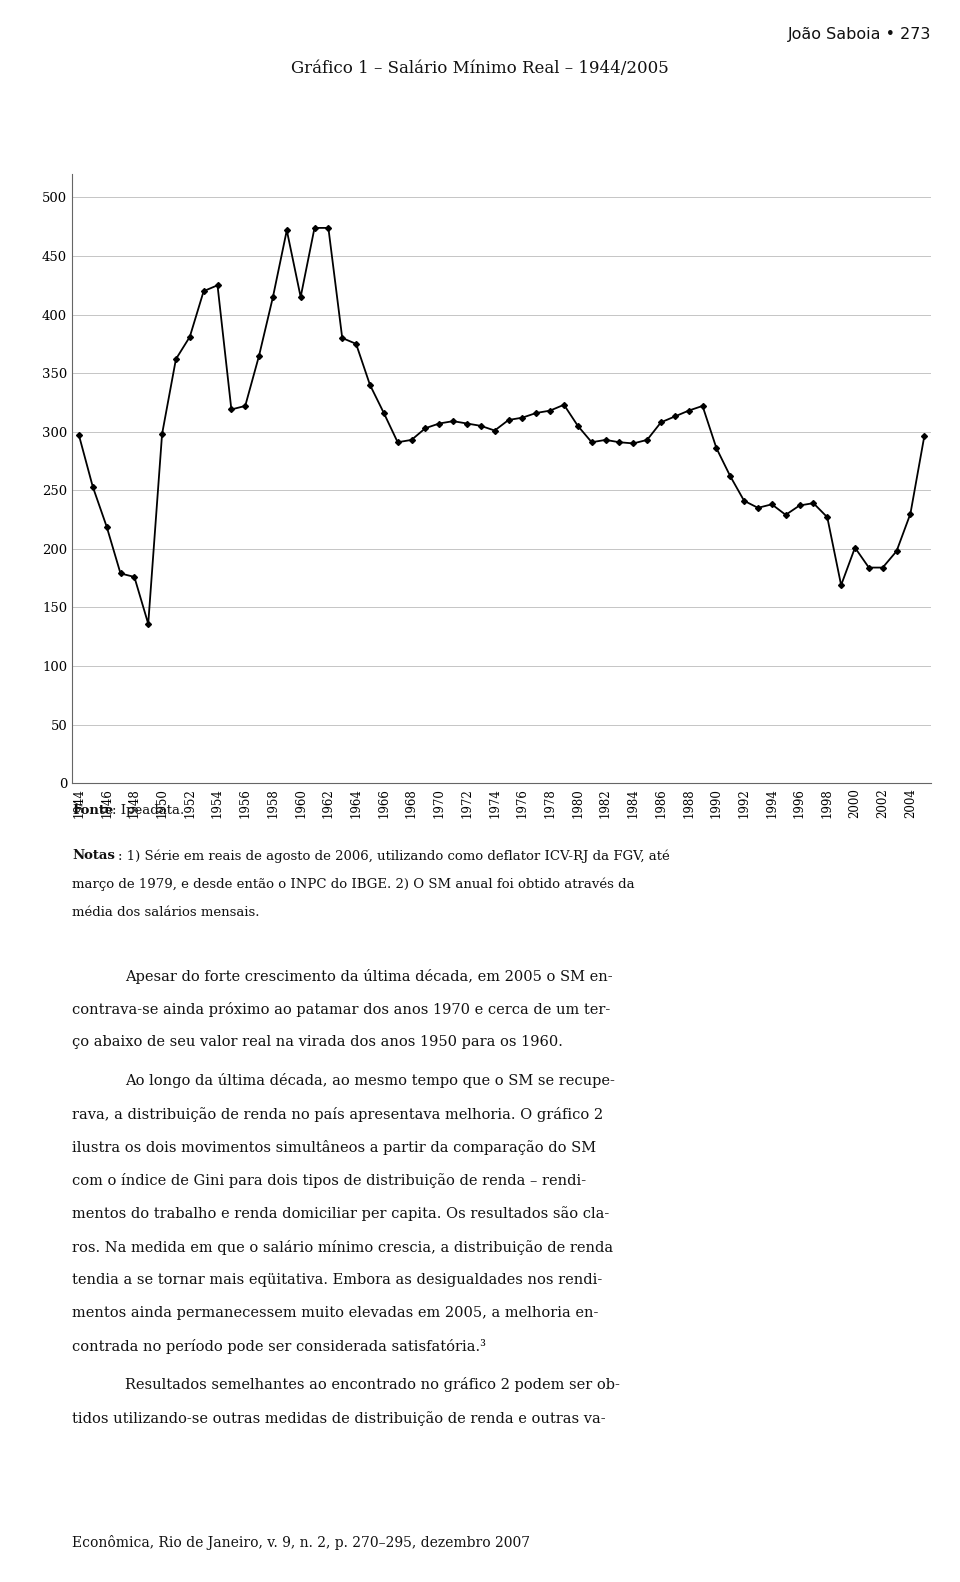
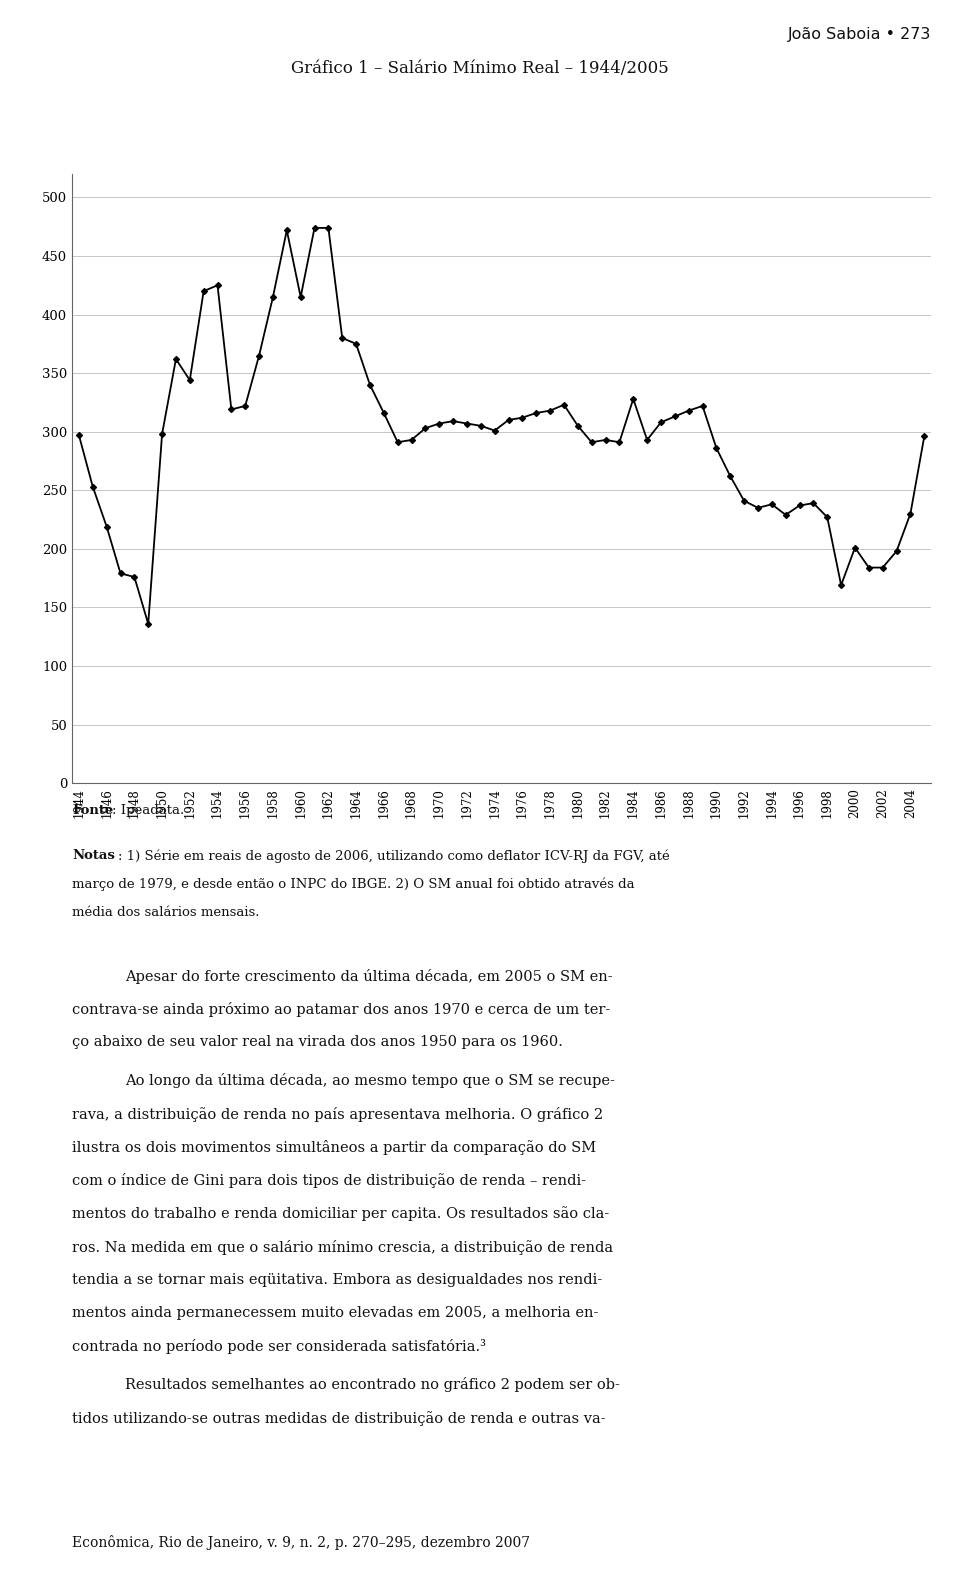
1952: 381 -> 344
1984: 290 -> 328
